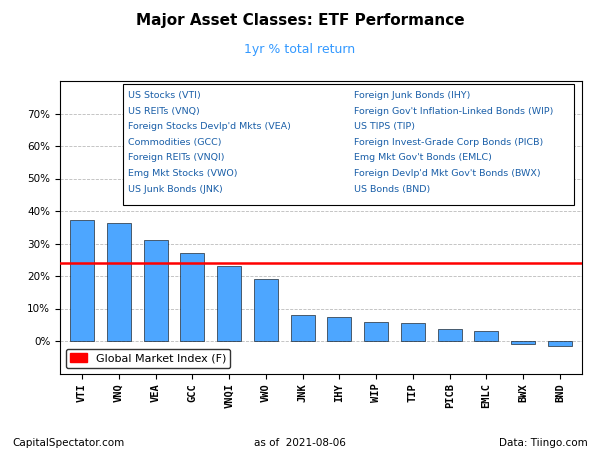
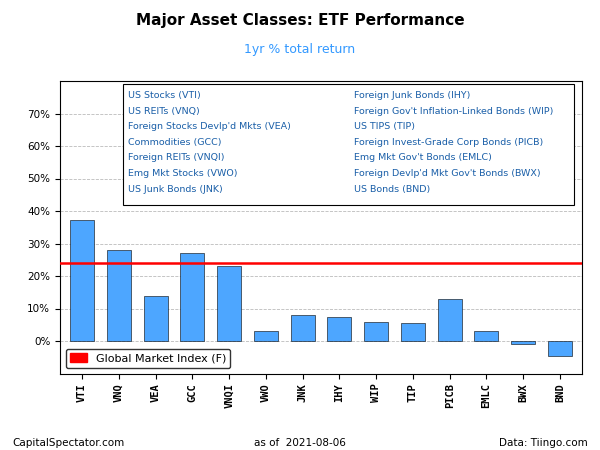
VNQ: 36.4% -> 28.0%
VEA: 31.0% -> 14.0%
VWO: 19.0% -> 3.0%
PICB: 3.7% -> 13.0%
BND: -1.5% -> -4.5%
